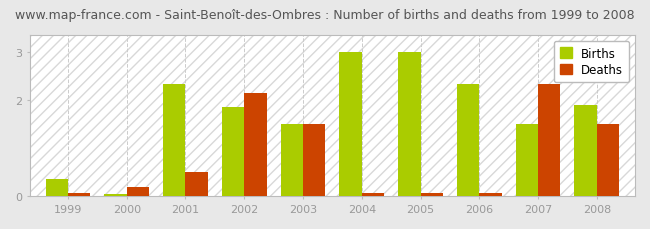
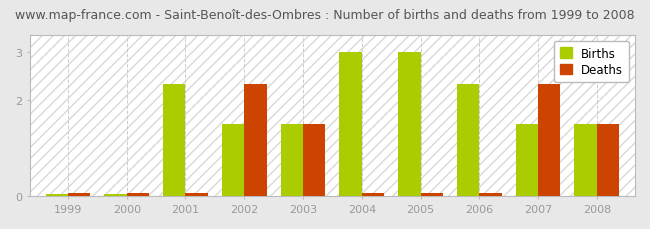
Births/1999: 0.35 -> 0.05
Deaths/2000: 0.20 -> 0.07
Deaths/2001: 0.50 -> 0.07
Births/2002: 1.85 -> 1.50
Deaths/2002: 2.15 -> 2.33
Births/2008: 1.90 -> 1.50
